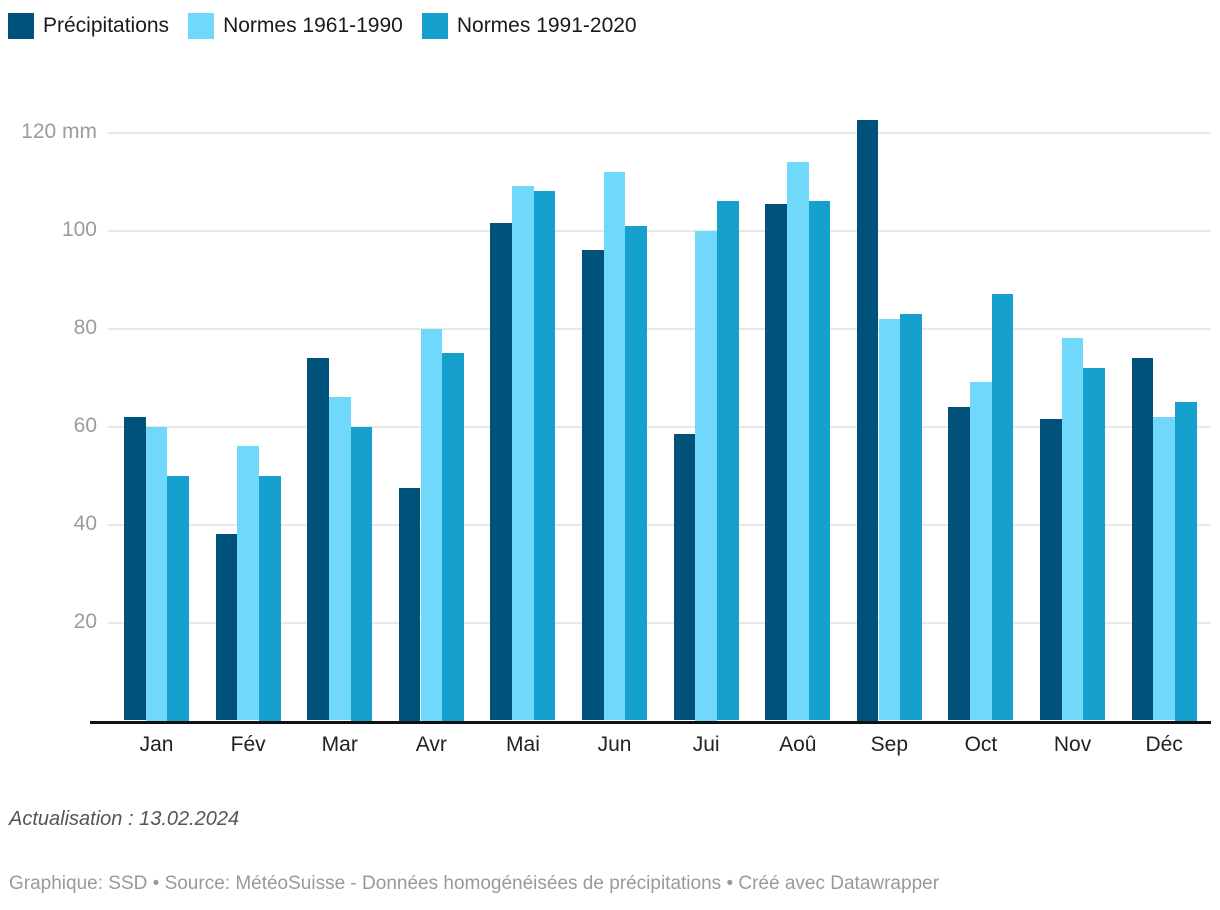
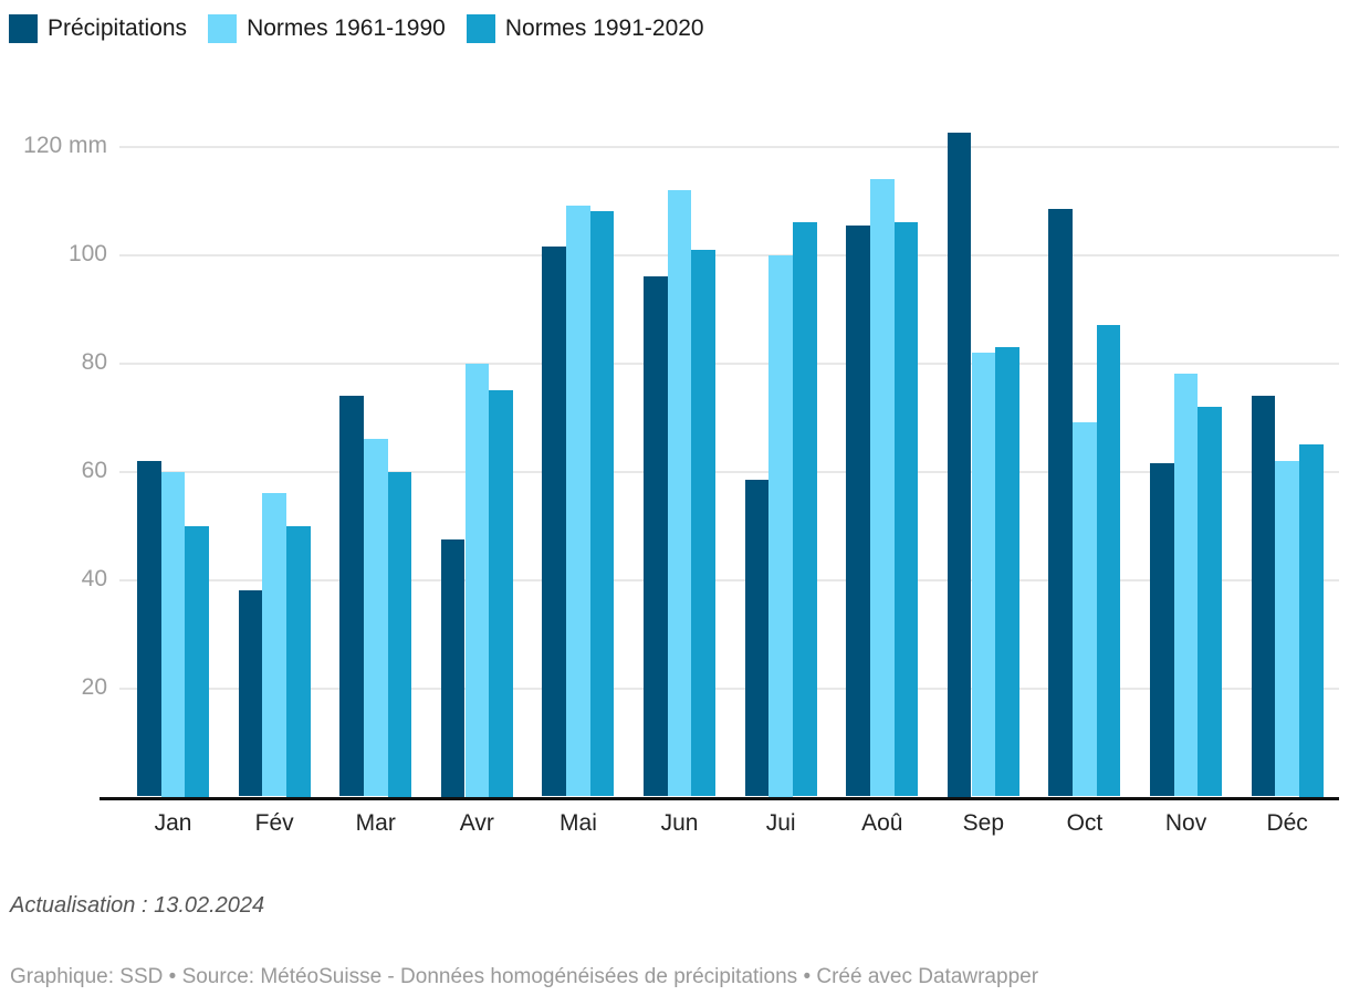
Précipitations/Oct: 64 -> 108
